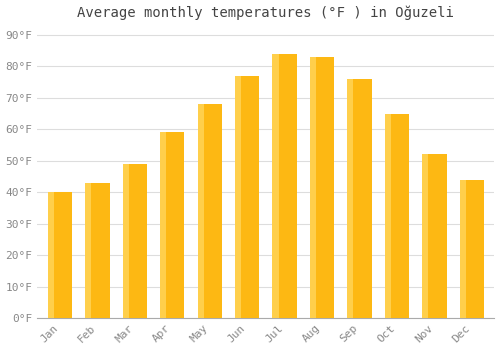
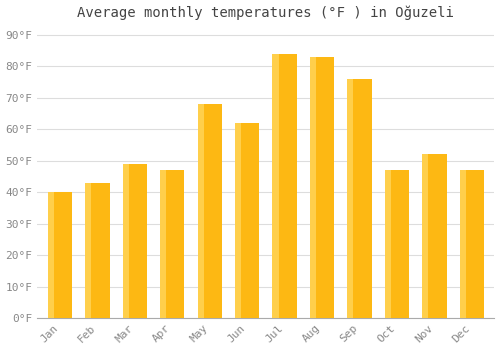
Apr: 59°F -> 47°F
Jun: 77°F -> 62°F
Oct: 65°F -> 47°F
Dec: 44°F -> 47°F
